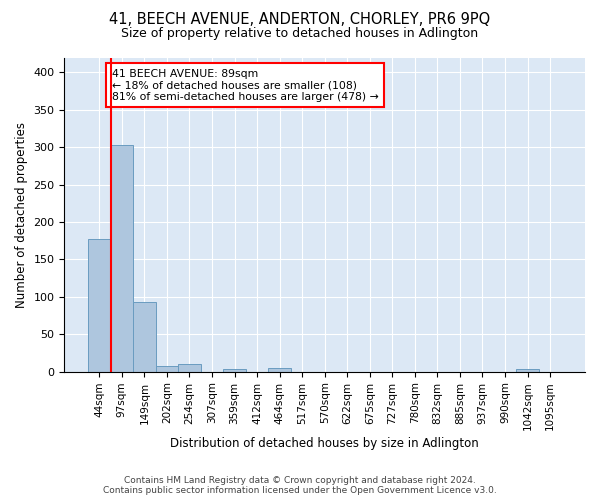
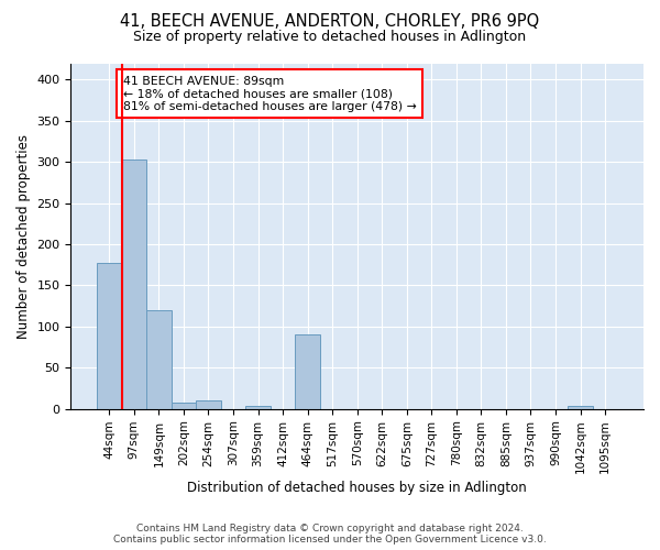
149sqm: 93 -> 120
464sqm: 5 -> 90
